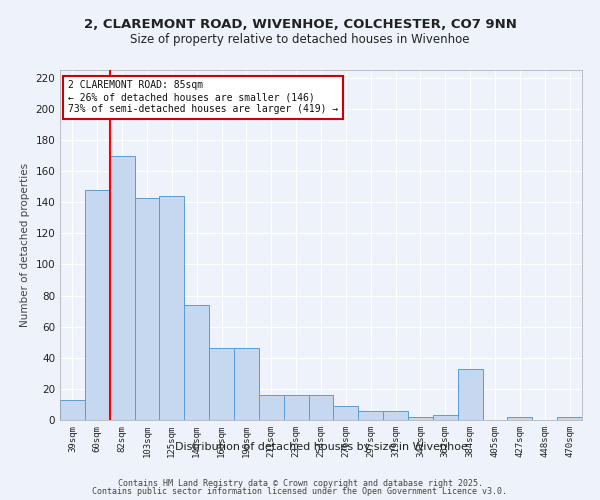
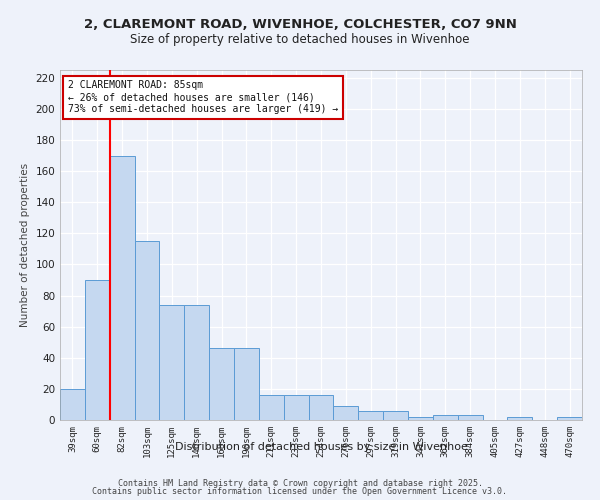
39sqm: 13 -> 20
60sqm: 148 -> 90
103sqm: 143 -> 115
125sqm: 144 -> 74
384sqm: 33 -> 3
